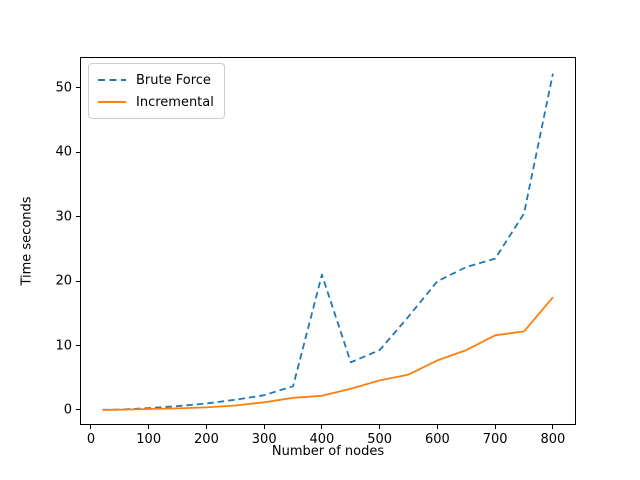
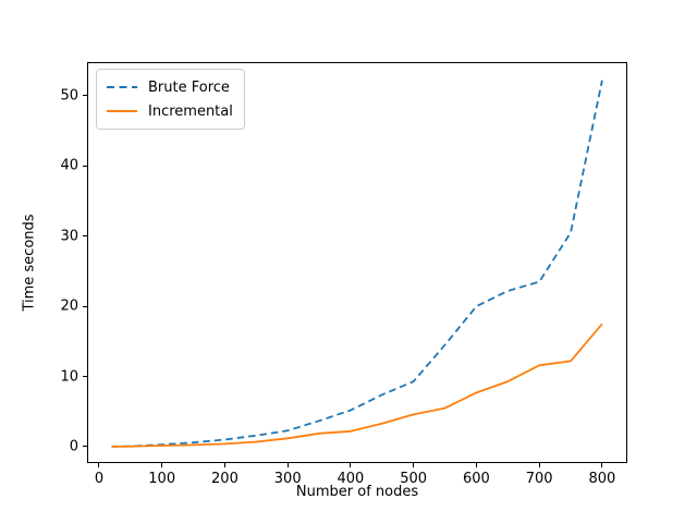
Brute Force/400: 21 -> 5
